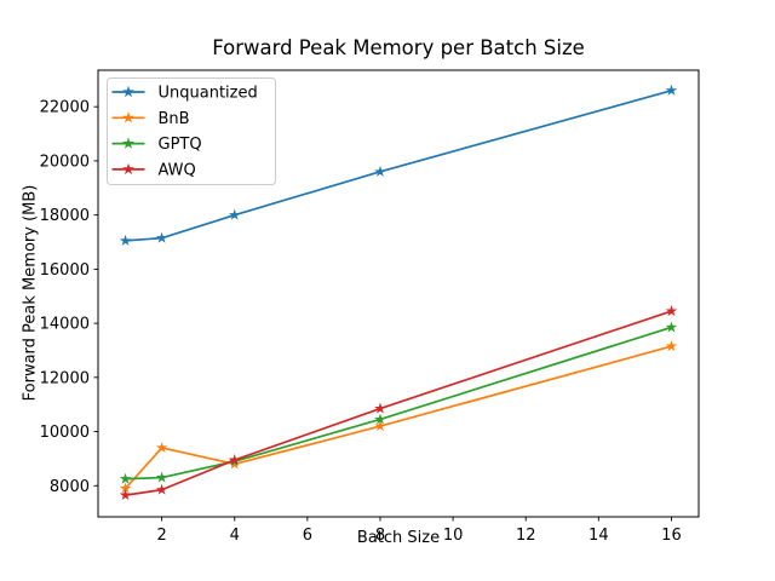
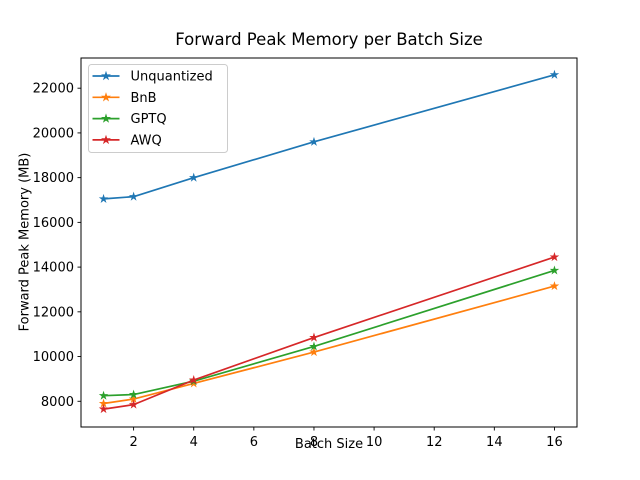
BnB/2: 9400 -> 8100
